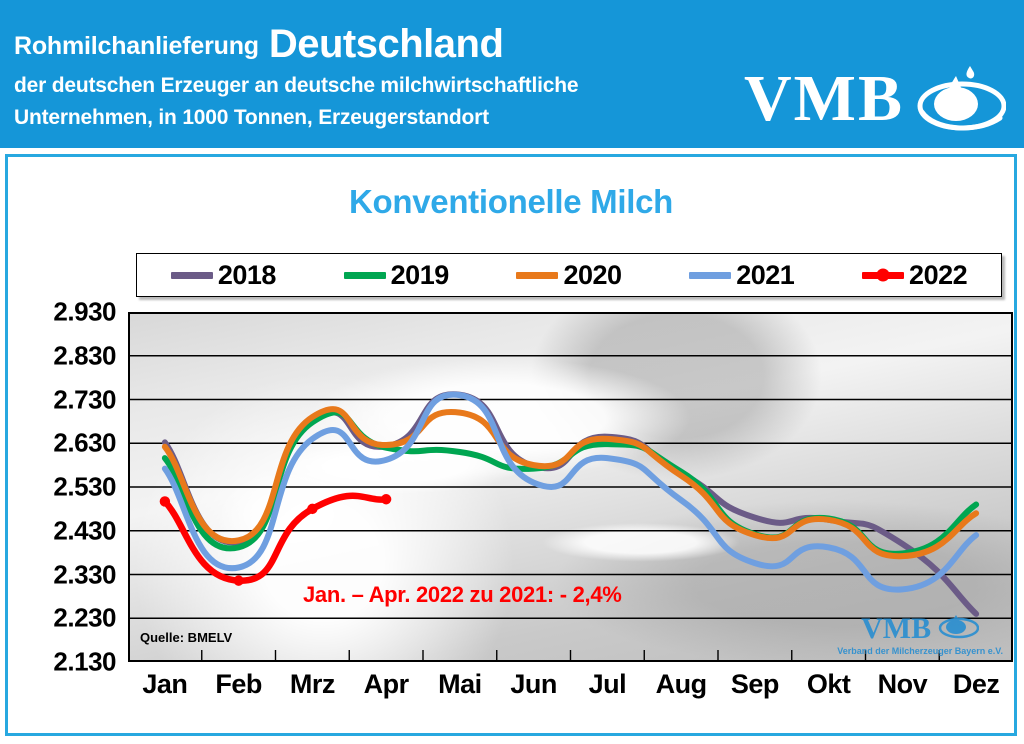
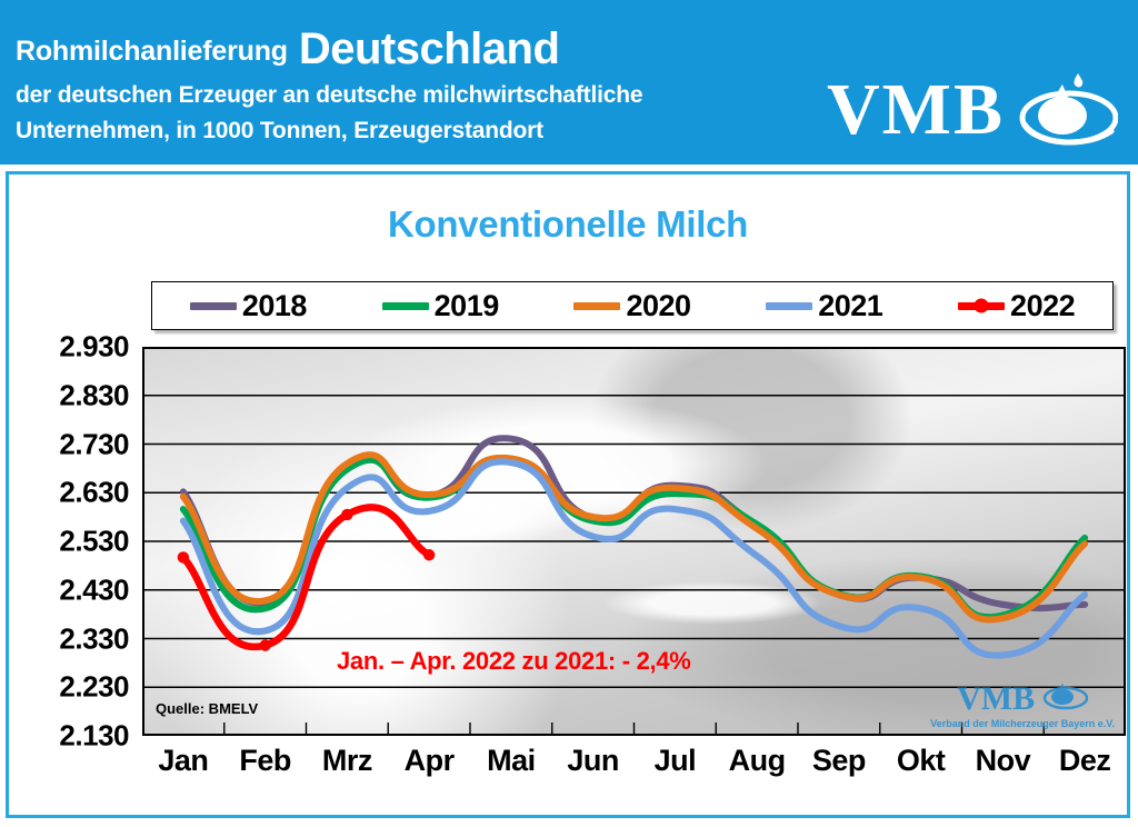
2022/Mrz: 2480 -> 2580
2019/Mai: 2610 -> 2700
2021/Mai: 2740 -> 2690
2018/Sep: 2460 -> 2420
2018/Dez: 2240 -> 2400
2019/Dez: 2490 -> 2540
2020/Dez: 2470 -> 2520
